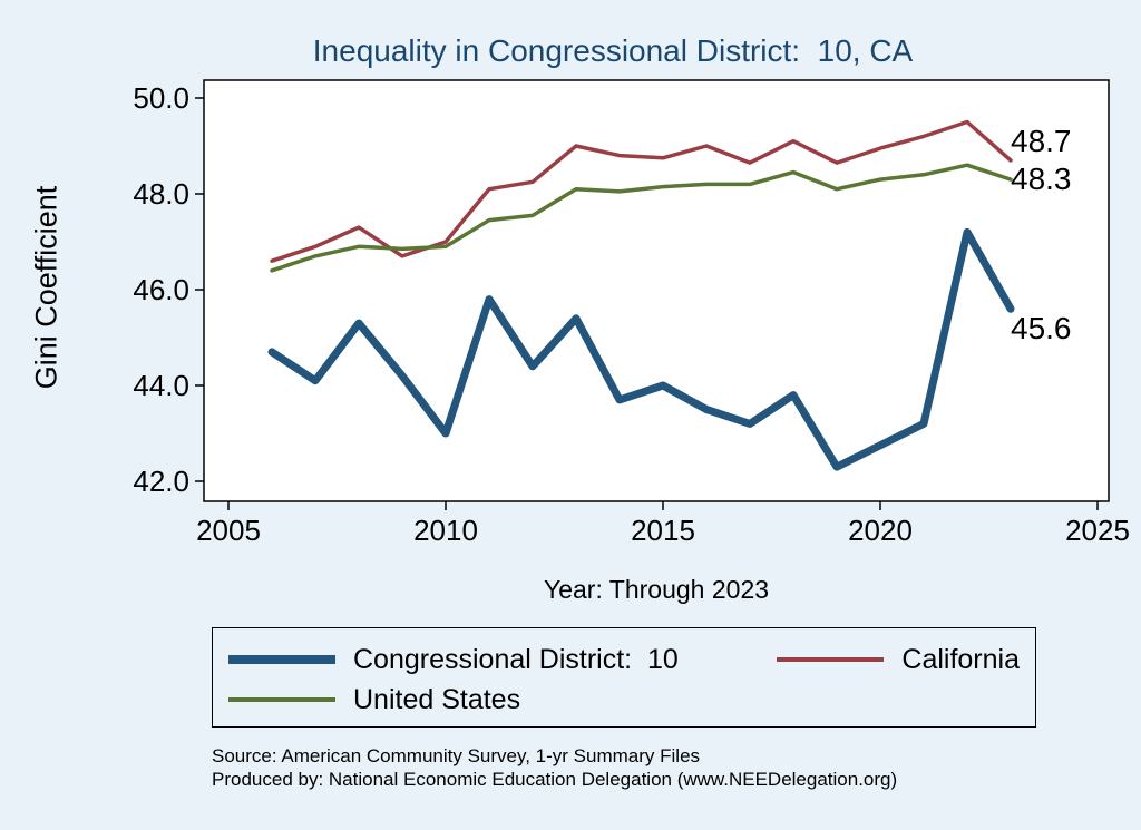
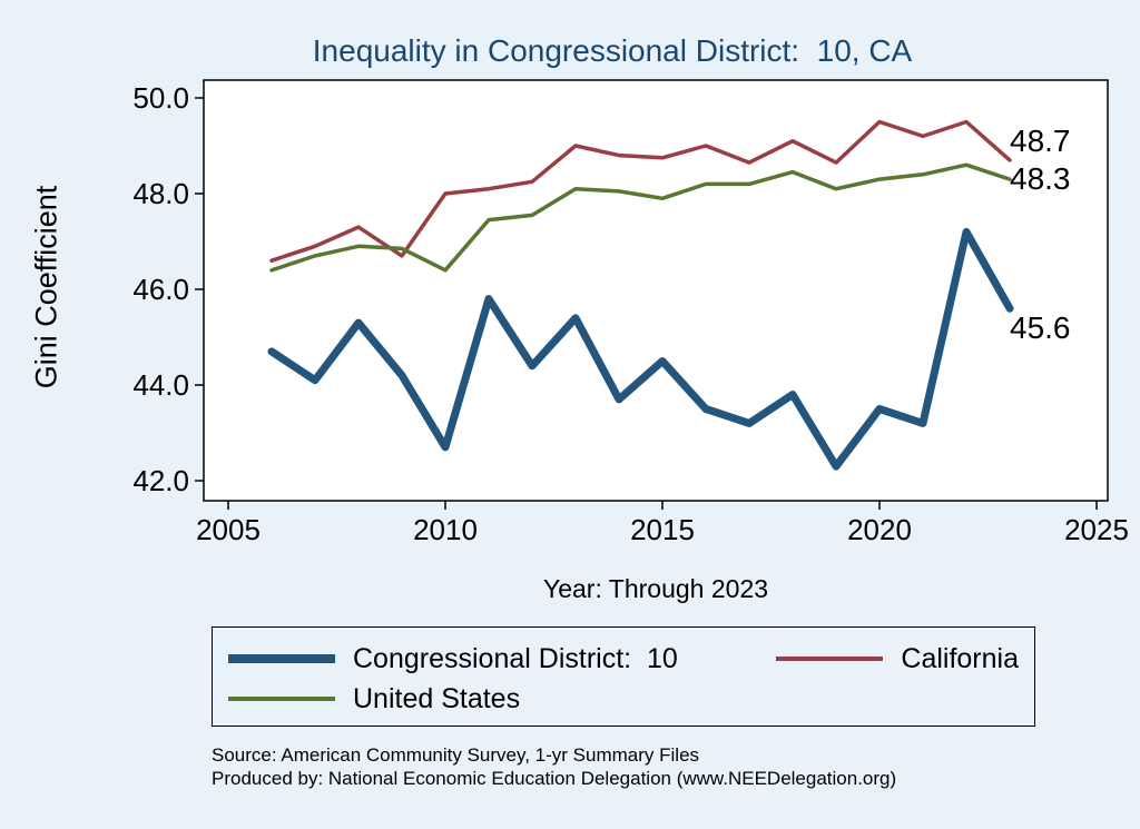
Congressional District: 10/2010: 43.0 -> 42.7
California/2010: 47.0 -> 48.0
United States/2010: 46.9 -> 46.4
Congressional District: 10/2015: 44.0 -> 44.5
United States/2015: 48.1 -> 47.9
Congressional District: 10/2020: 42.8 -> 43.5
California/2020: 49.0 -> 49.5
